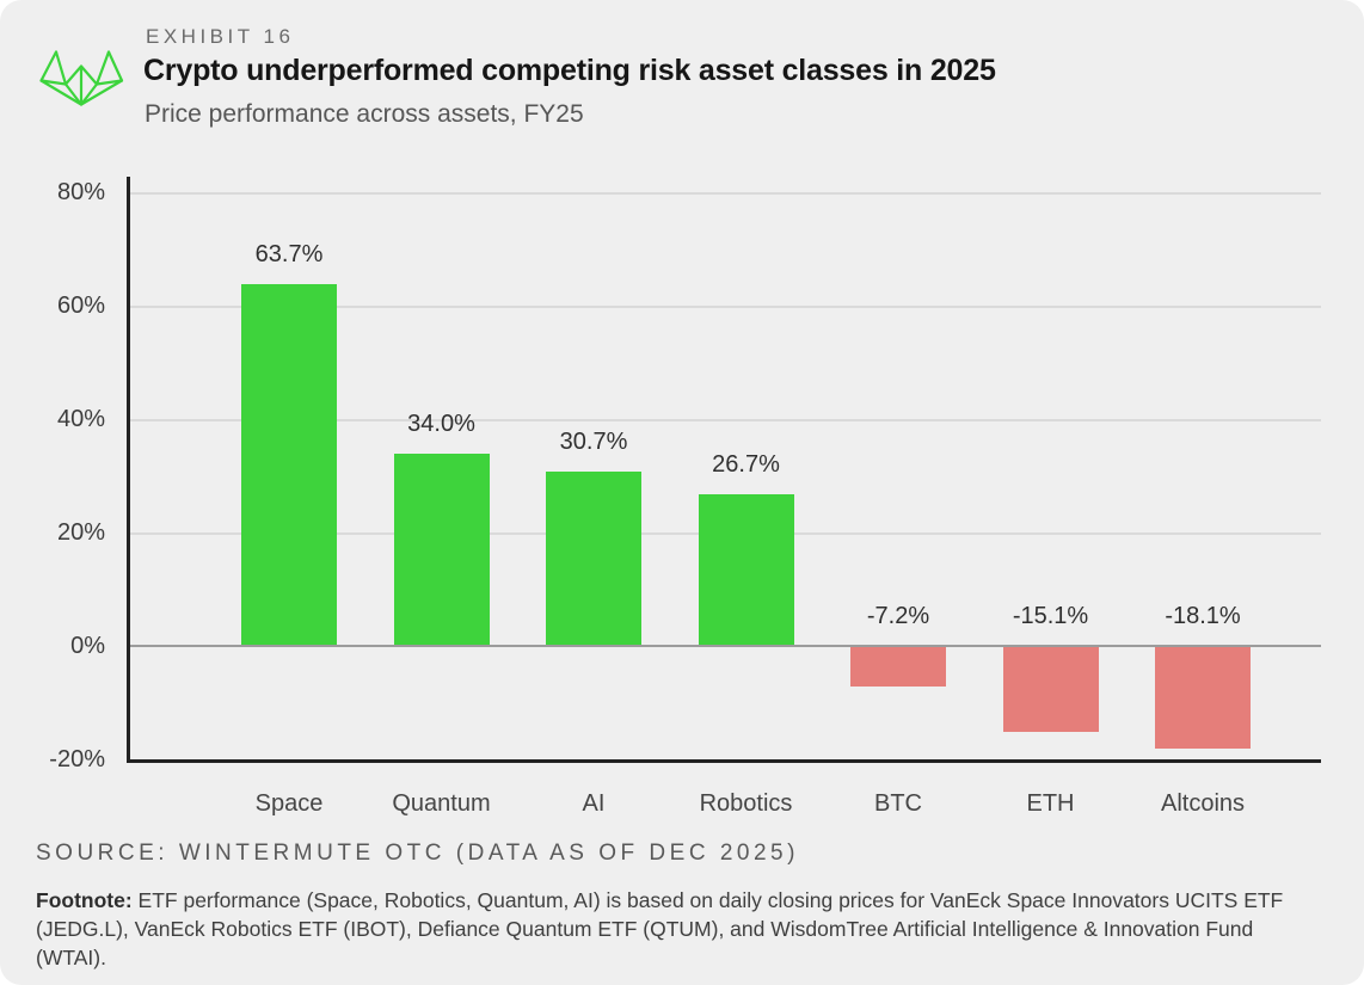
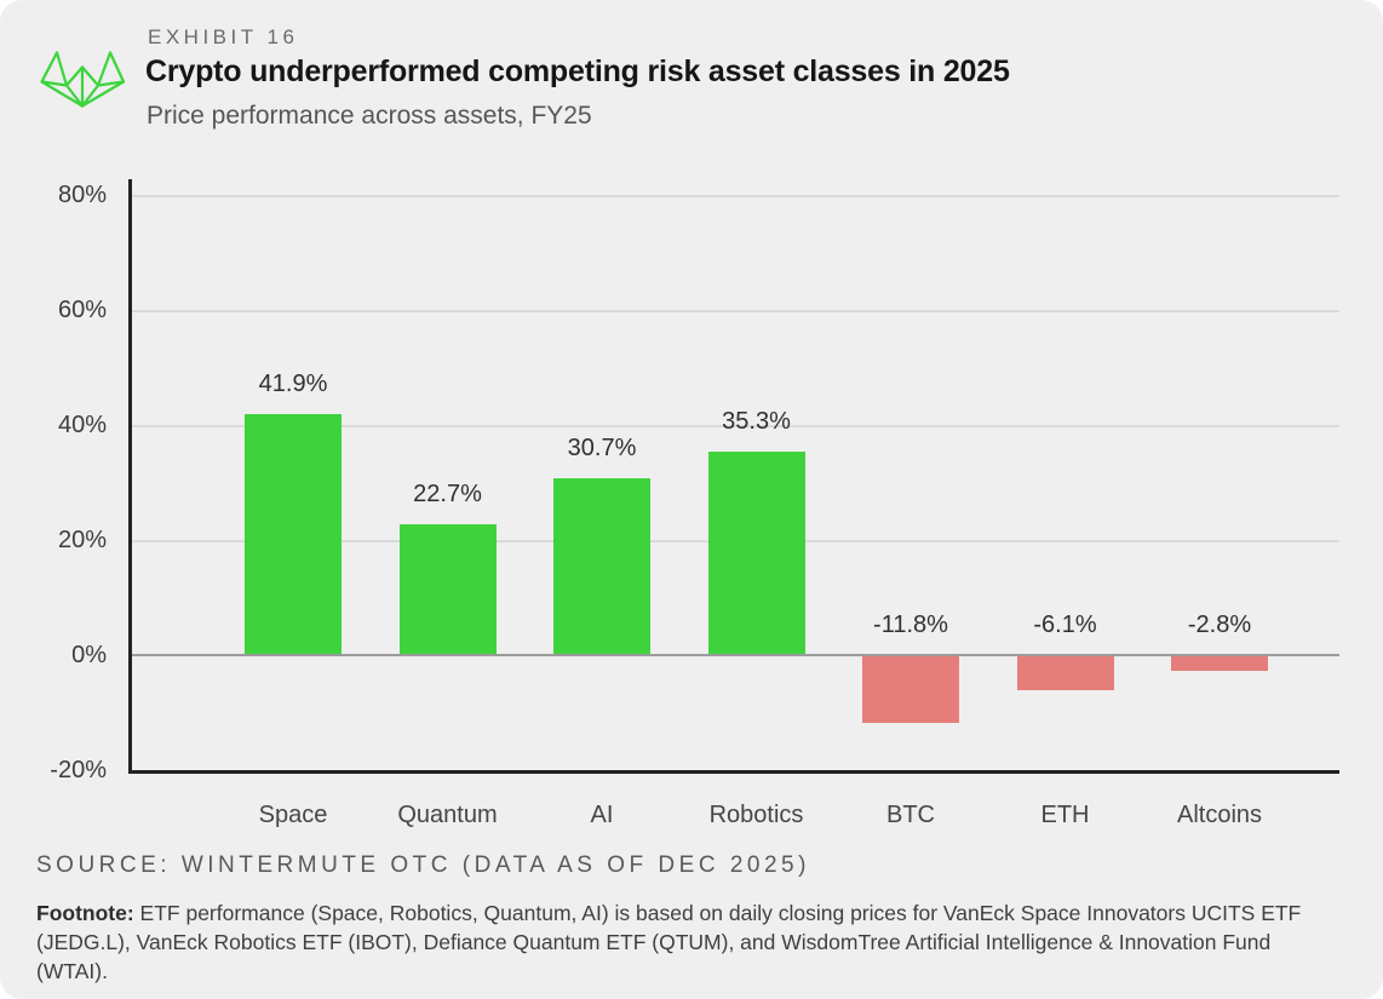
Space: 63.7% -> 41.9%
Quantum: 34.0% -> 22.7%
Robotics: 26.7% -> 35.3%
BTC: -7.2% -> -11.8%
ETH: -15.1% -> -6.1%
Altcoins: -18.1% -> -2.8%
